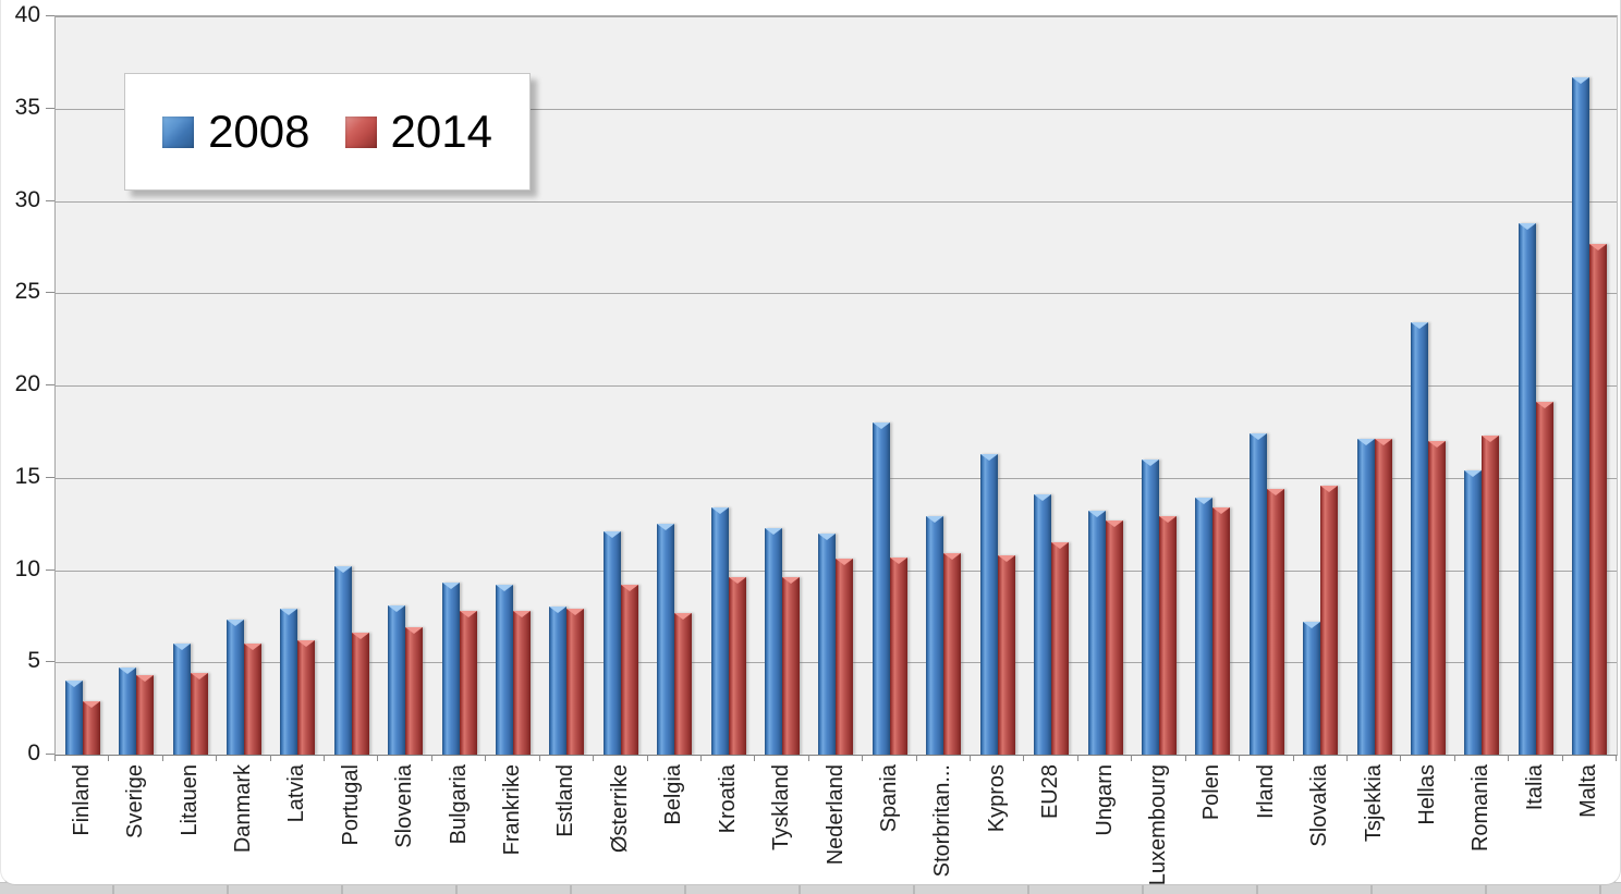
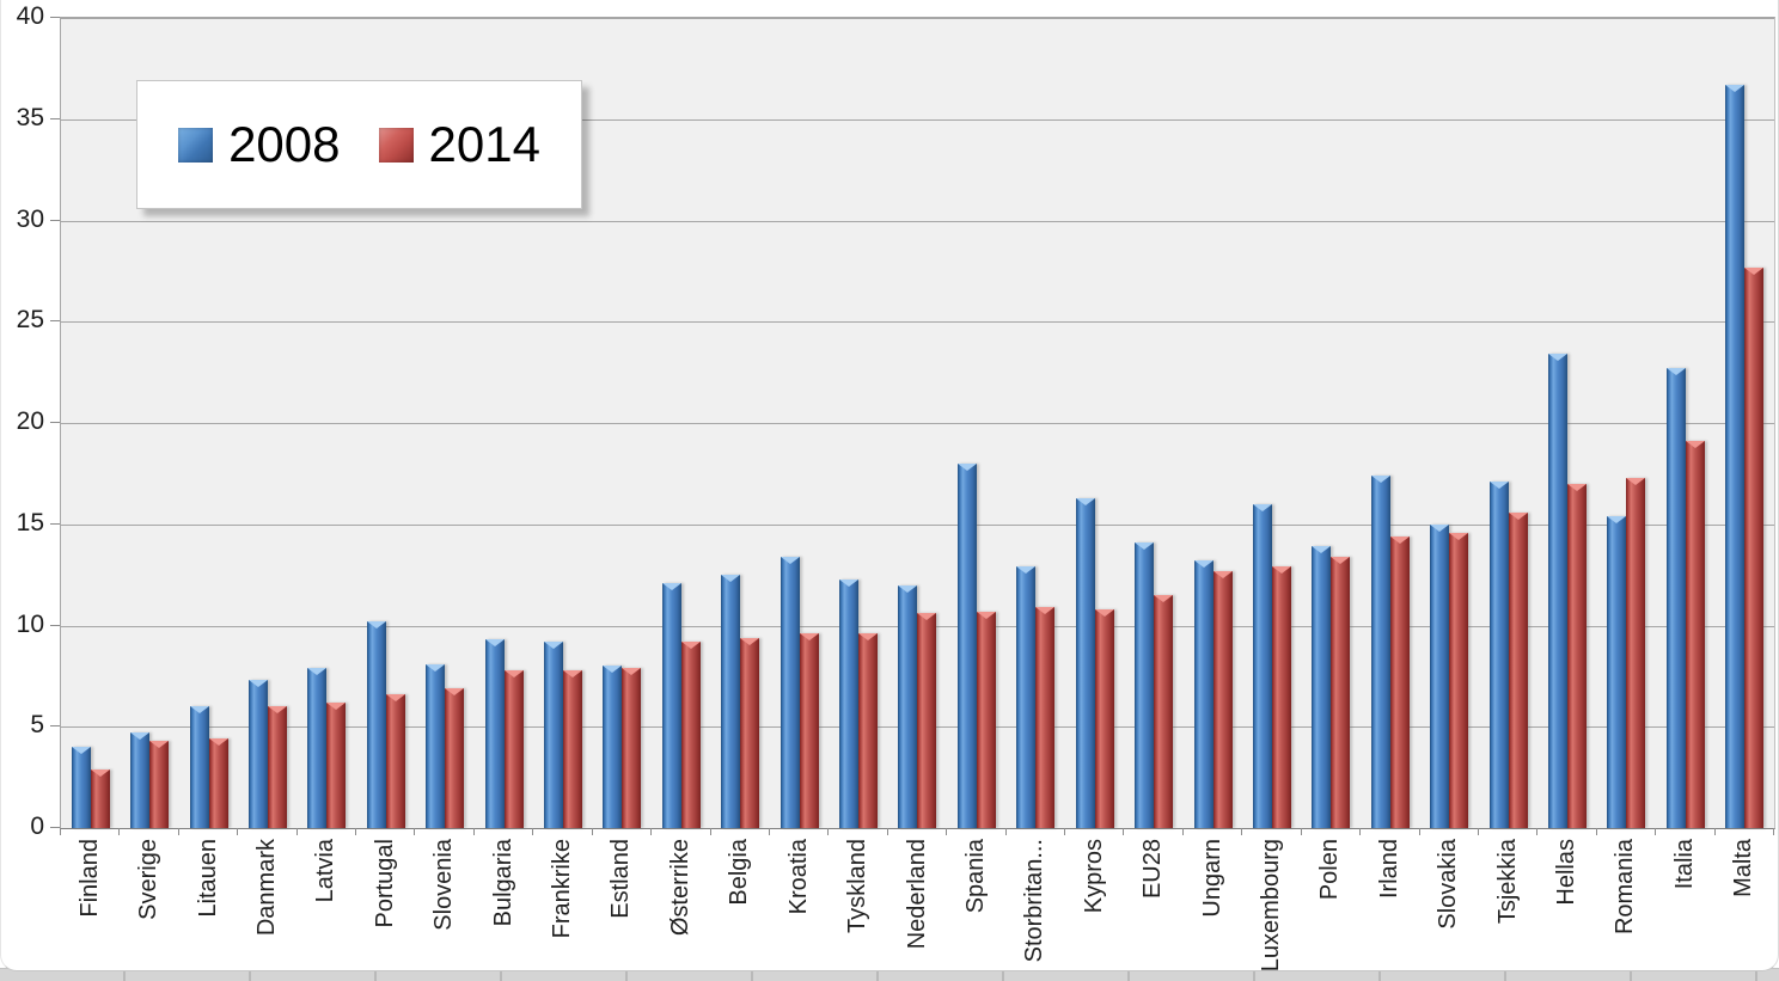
2014/Belgia: 7.7 -> 9.4
2008/Slovakia: 7.2 -> 15.0
2014/Tsjekkia: 17.1 -> 15.6
2008/Italia: 28.8 -> 22.7
